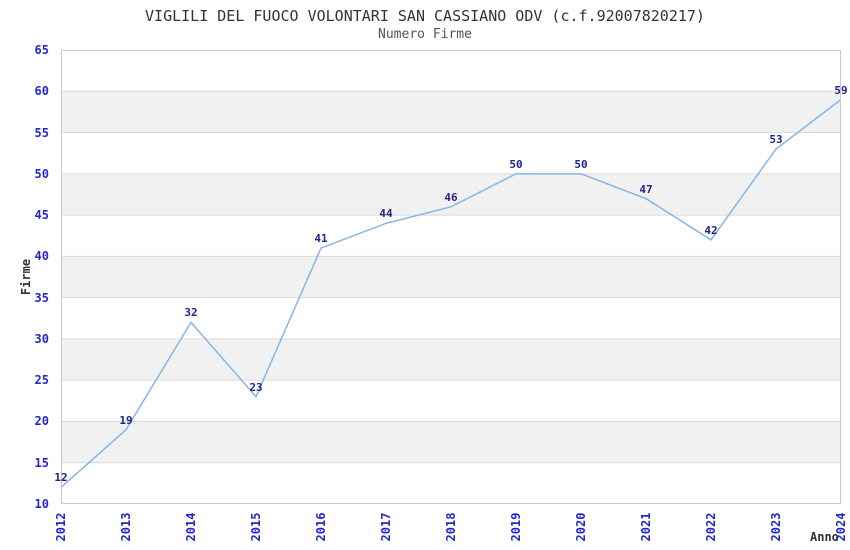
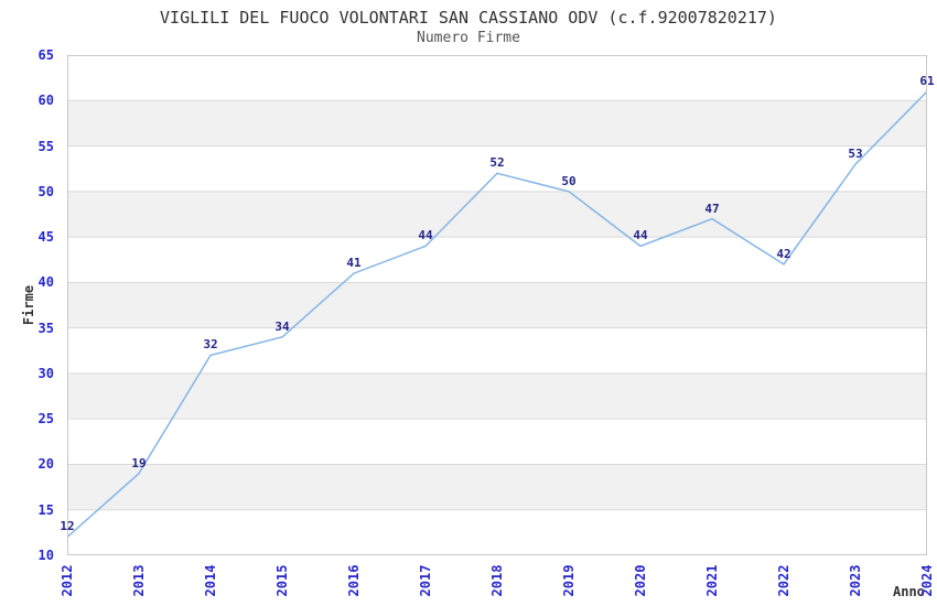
2015: 23 -> 34
2018: 46 -> 52
2020: 50 -> 44
2024: 59 -> 61
